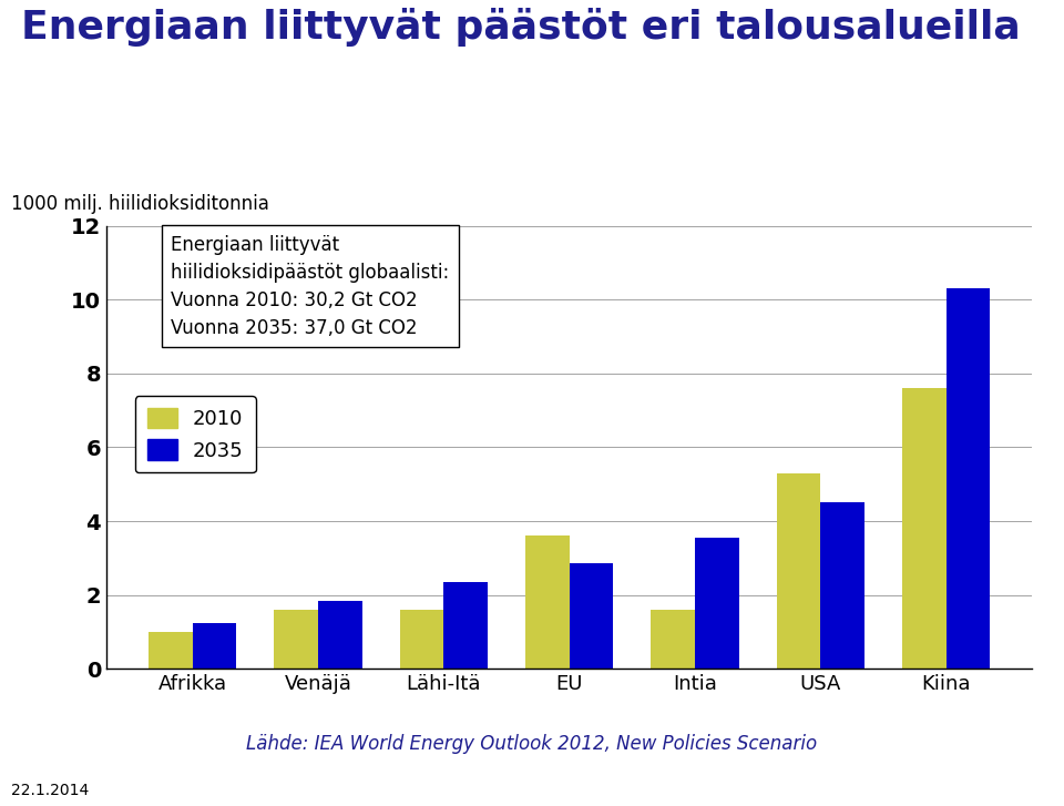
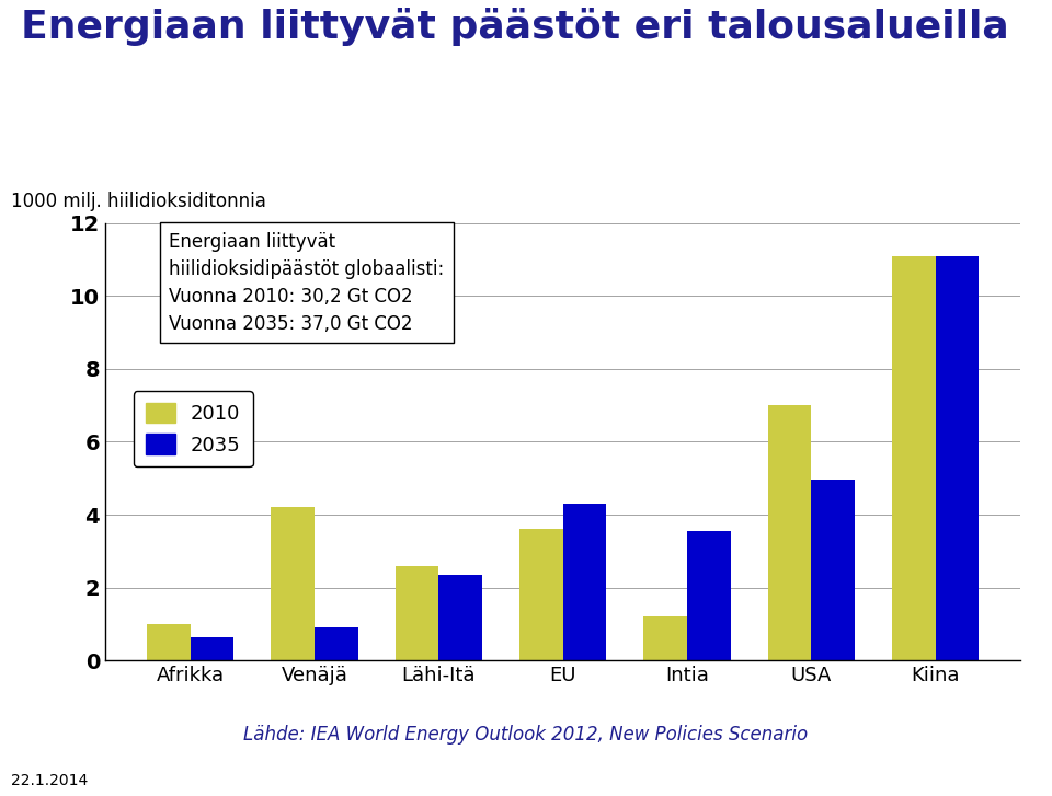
2035/Afrikka: 1.25 -> 0.65
2010/Venäjä: 1.6 -> 4.2
2035/Venäjä: 1.85 -> 0.90
2010/Lähi-Itä: 1.6 -> 2.6
2035/EU: 2.85 -> 4.30
2010/Intia: 1.6 -> 1.2
2010/USA: 5.3 -> 7.0
2035/USA: 4.50 -> 4.95
2010/Kiina: 7.6 -> 11.1
2035/Kiina: 10.30 -> 11.10
